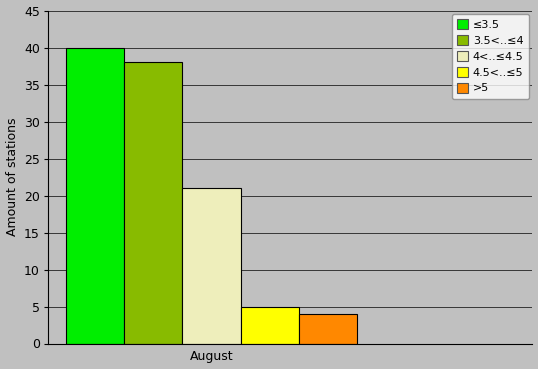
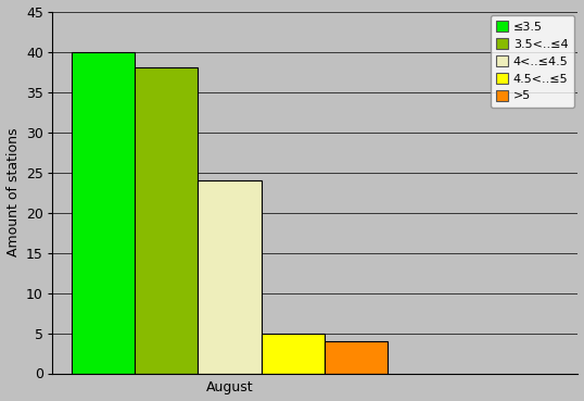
August: 21 -> 24
